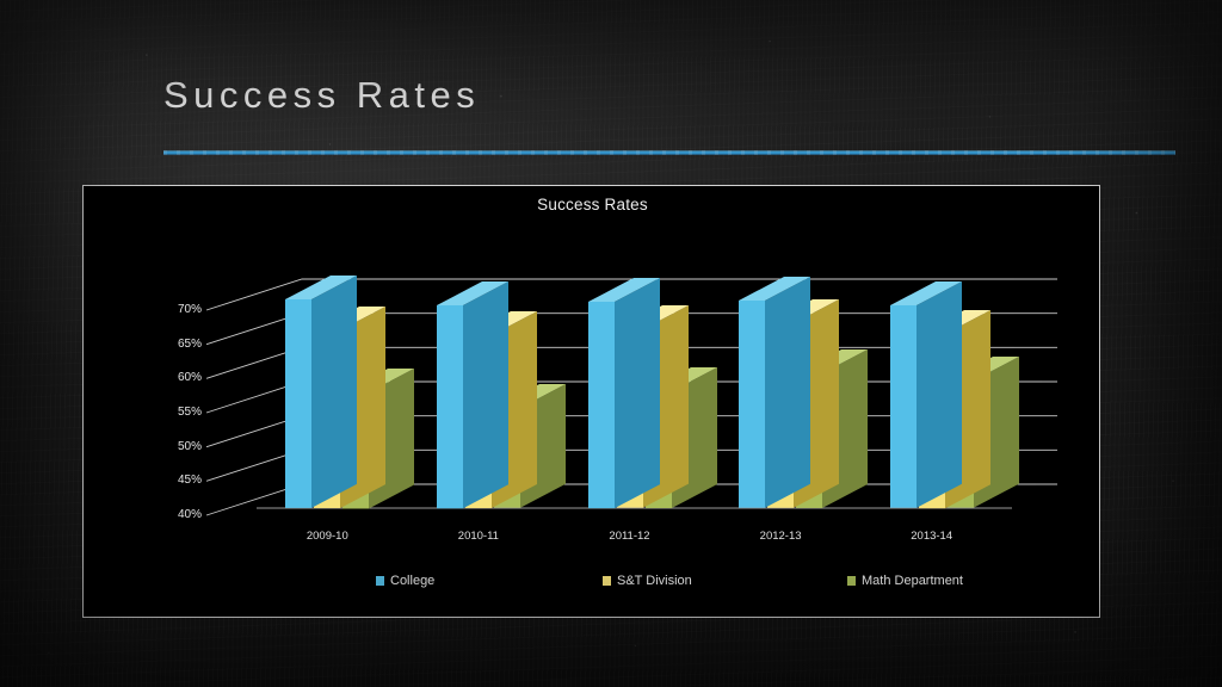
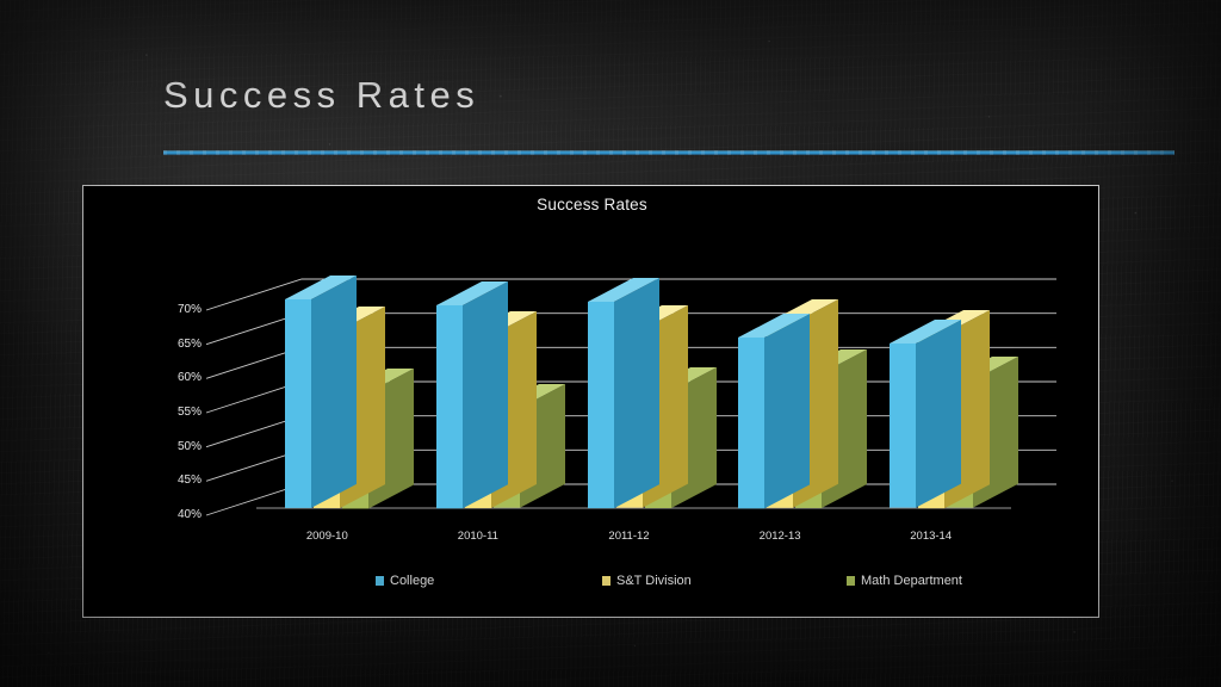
College/2012-13: 70% -> 65%
College/2013-14: 70% -> 64%
